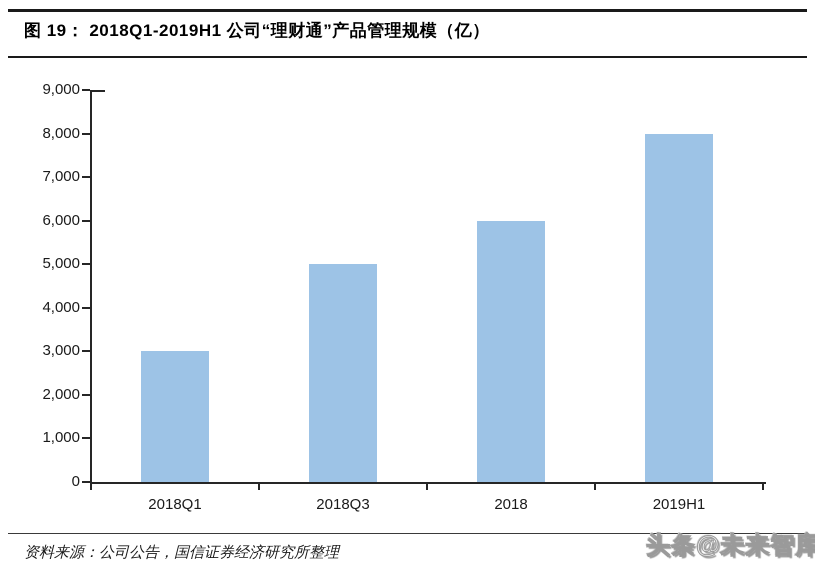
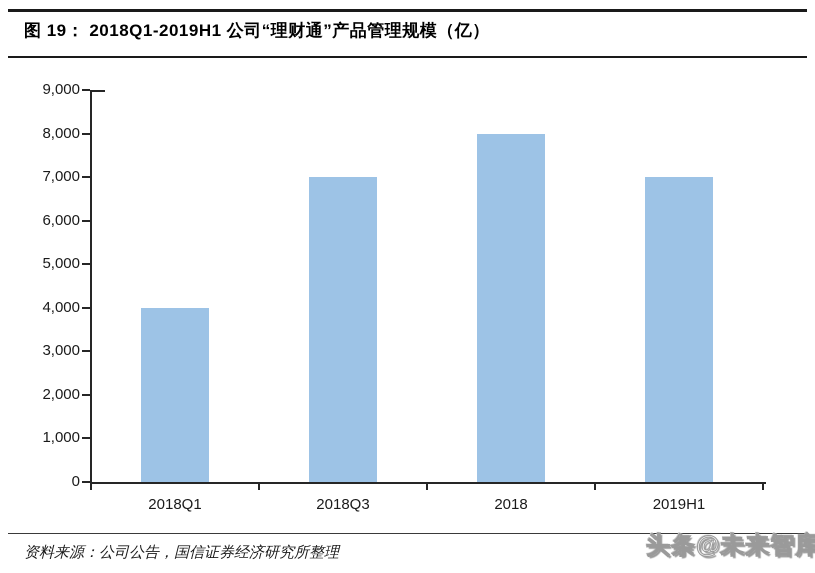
2018Q1: 3000 -> 4000
2018Q3: 5000 -> 7000
2018: 6000 -> 8000
2019H1: 8000 -> 7000
